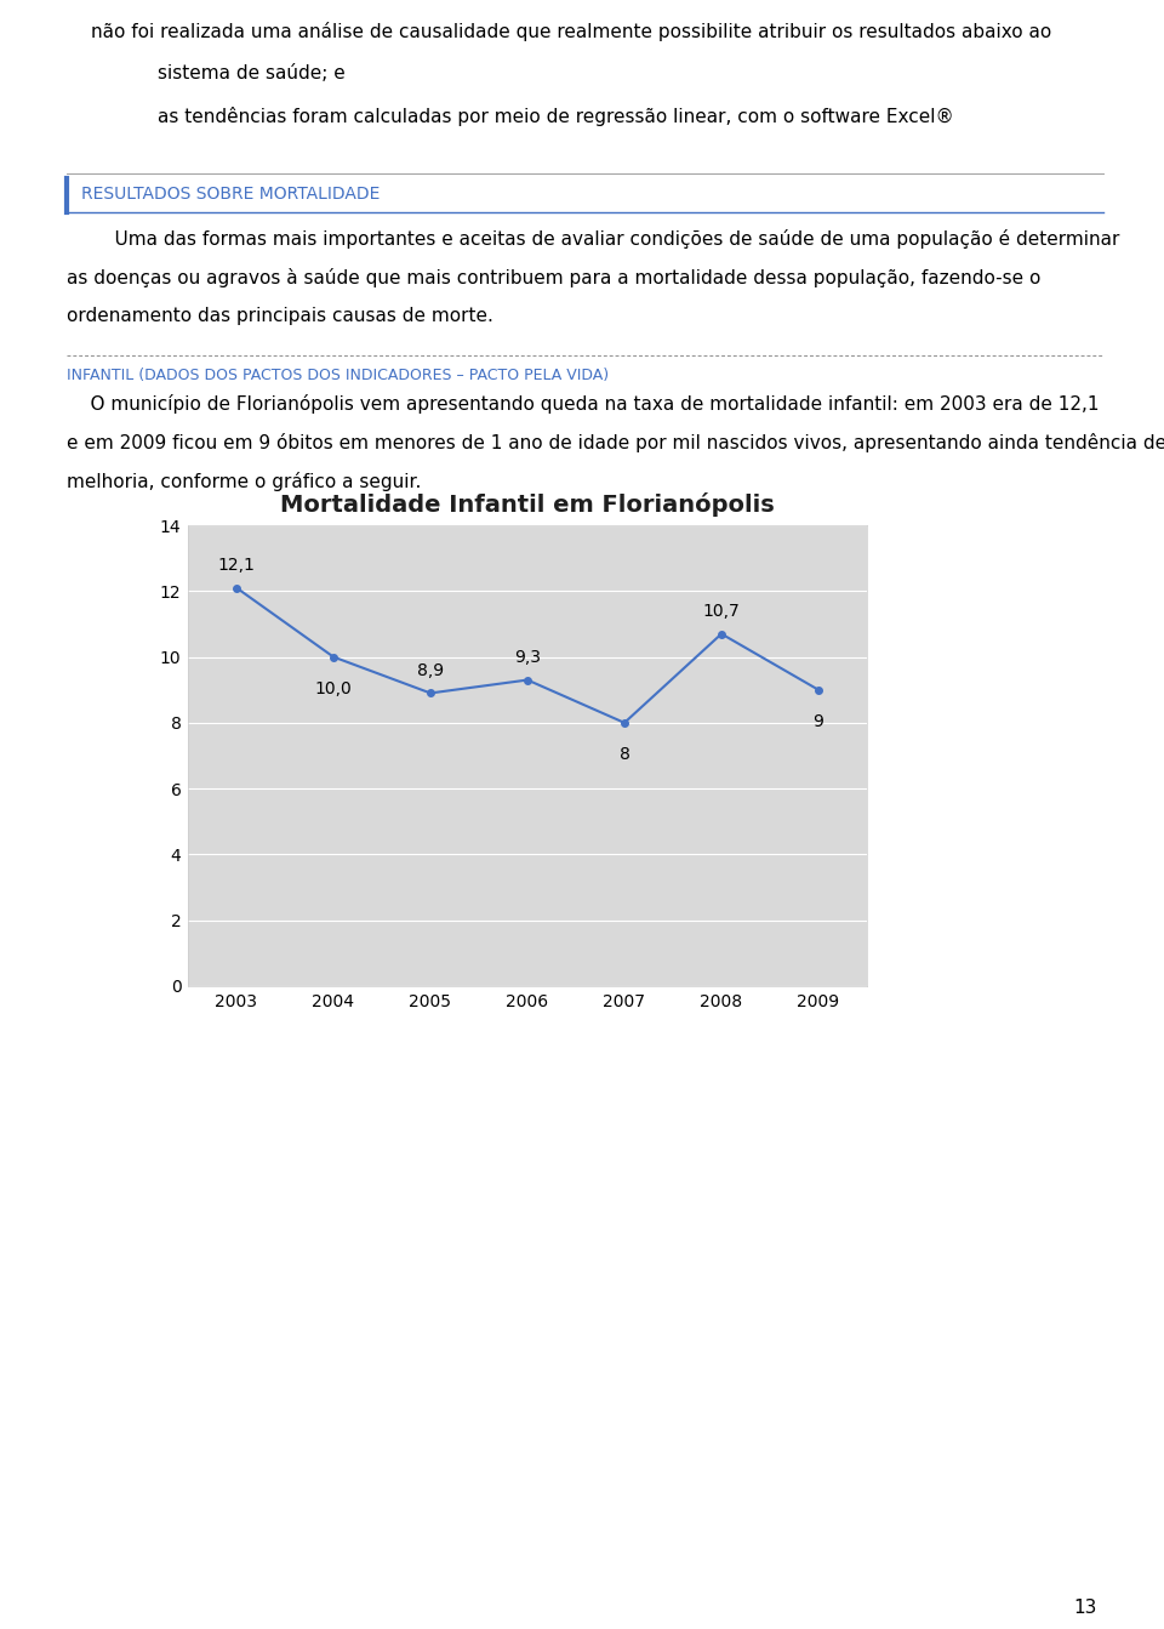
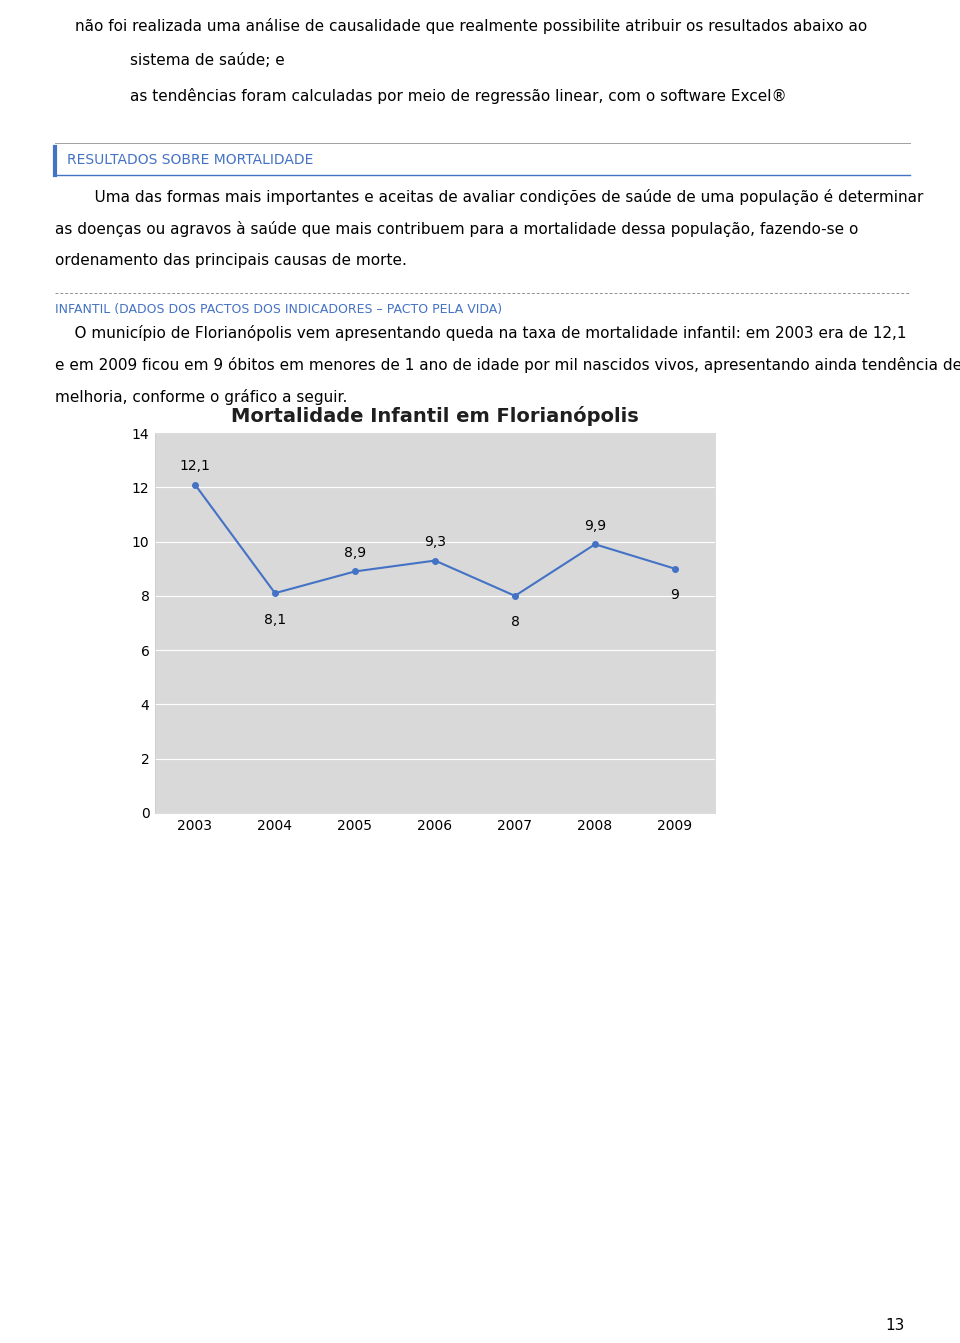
2004: 10,0 -> 8,1
2008: 10,7 -> 9,9
